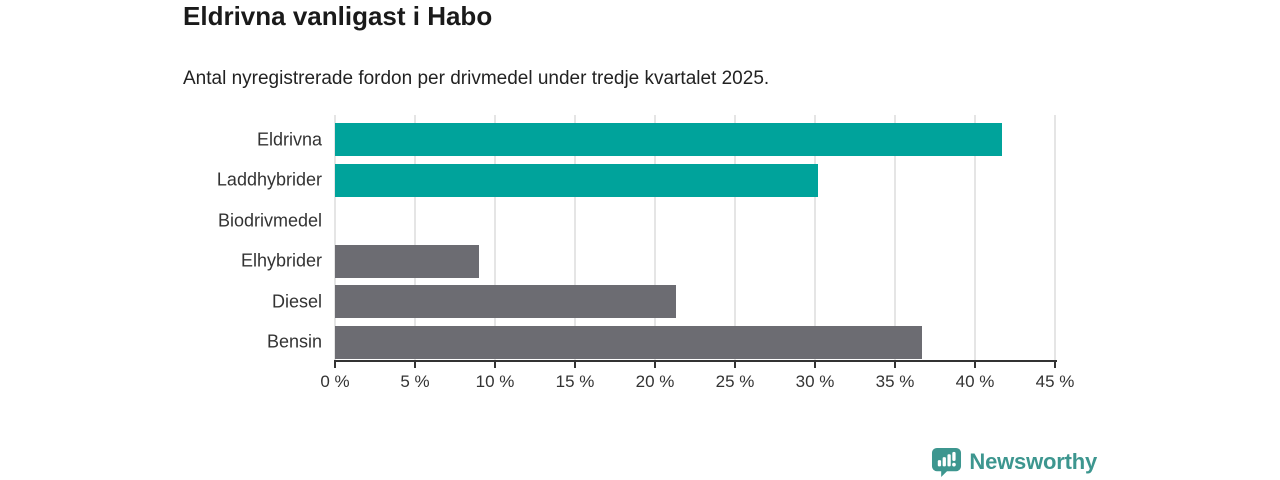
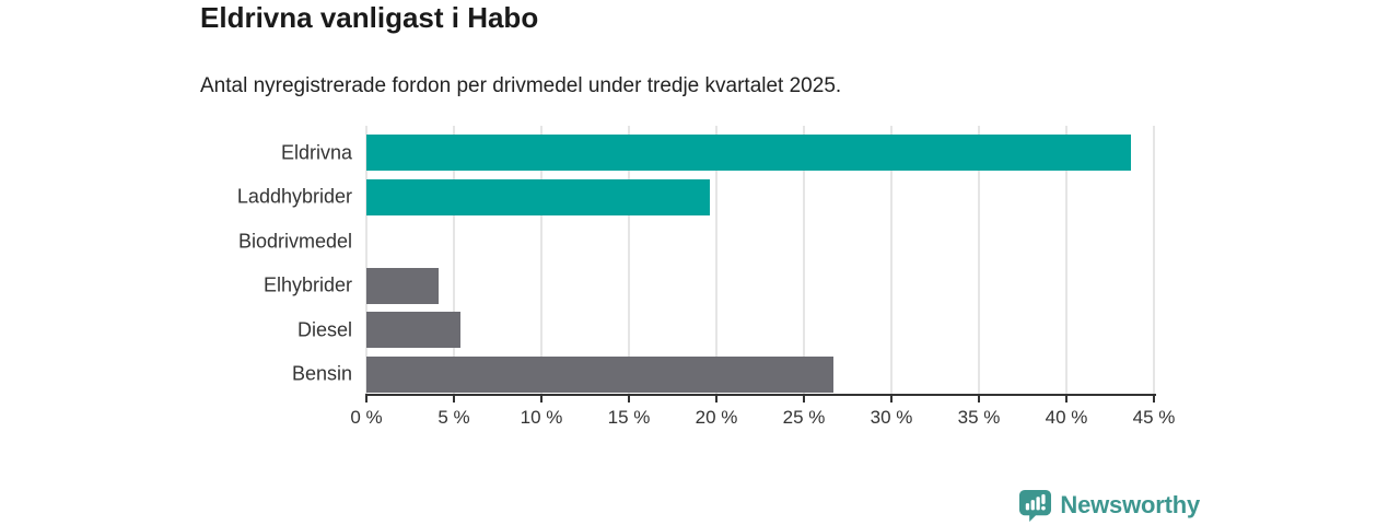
Eldrivna: 41.7% -> 43.7%
Laddhybrider: 30.2% -> 19.6%
Elhybrider: 9.0% -> 4.1%
Diesel: 21.3% -> 5.4%
Bensin: 36.7% -> 26.7%
